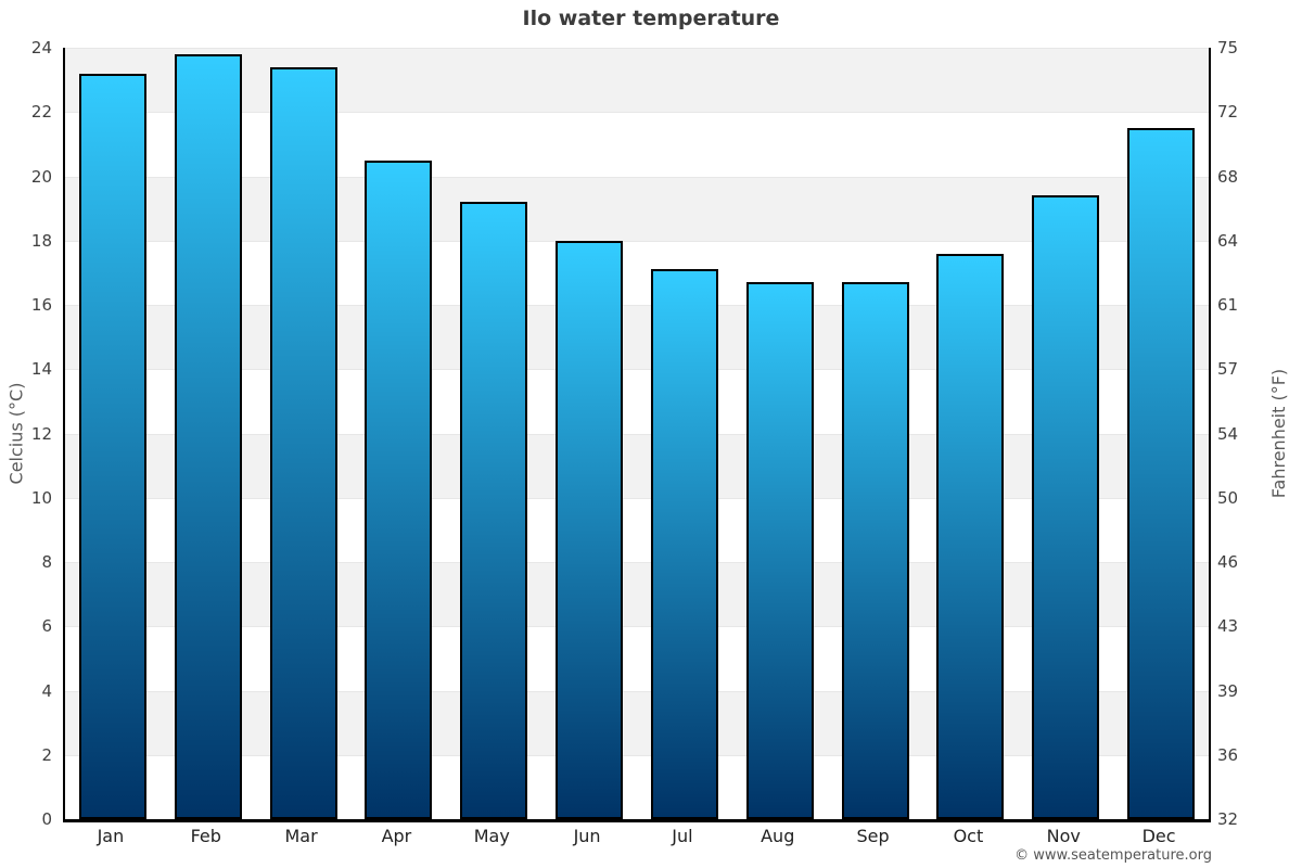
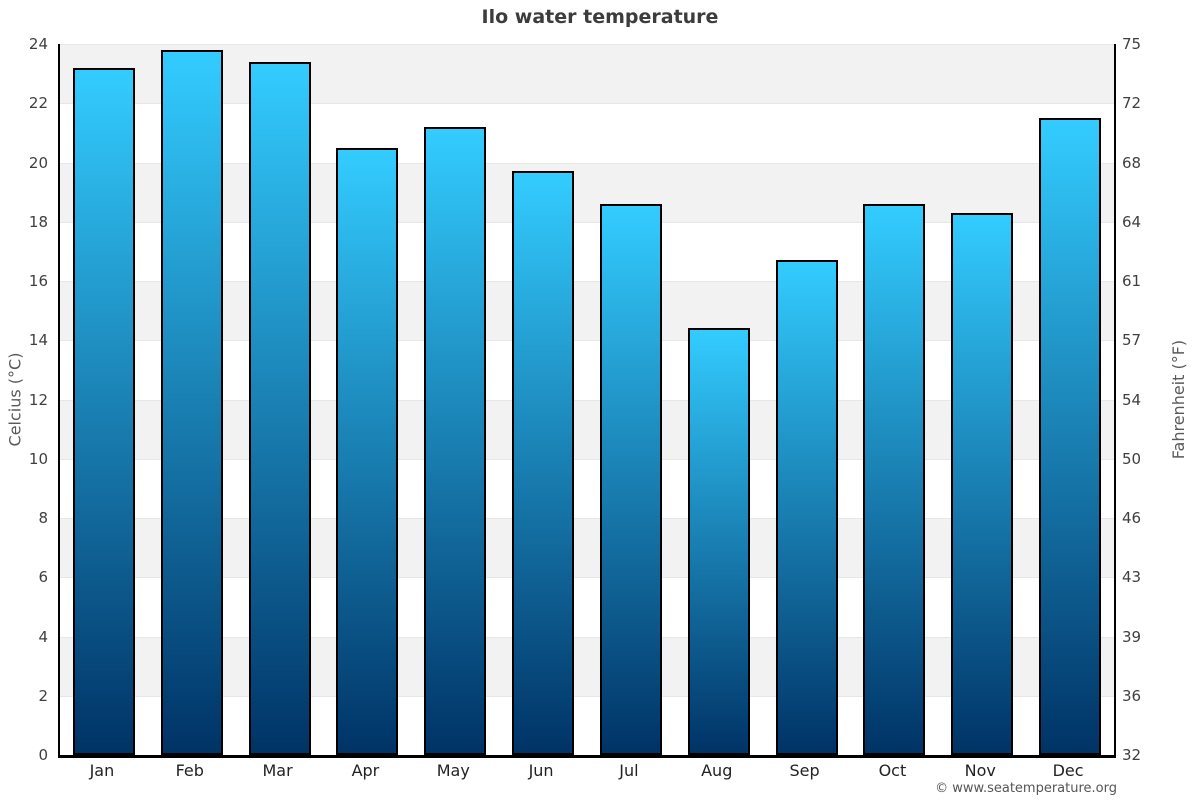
May: 19.2 -> 21.2
Jun: 18.0 -> 19.7
Jul: 17.1 -> 18.6
Aug: 16.7 -> 14.4
Oct: 17.6 -> 18.6
Nov: 19.4 -> 18.3
